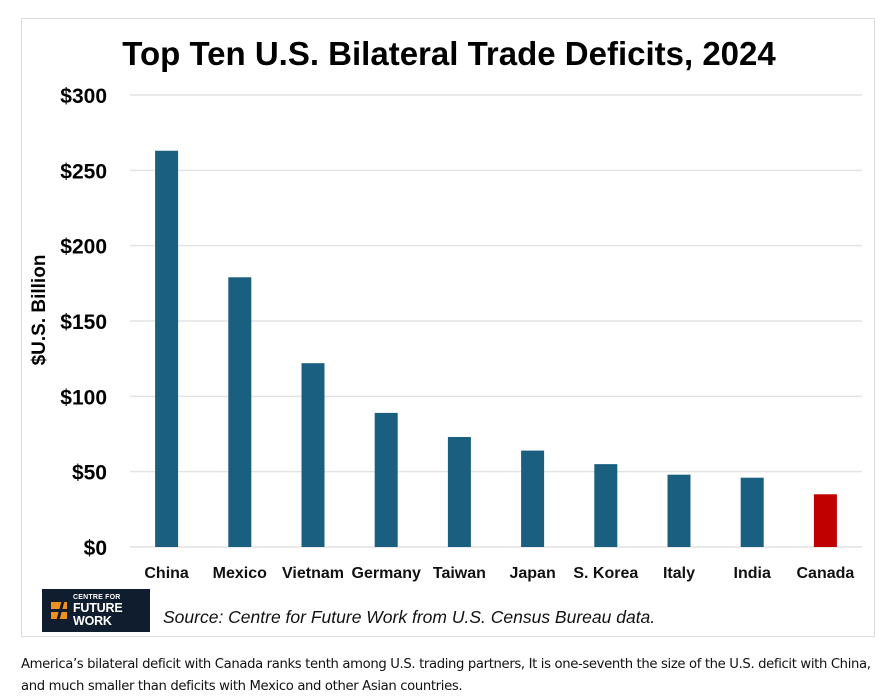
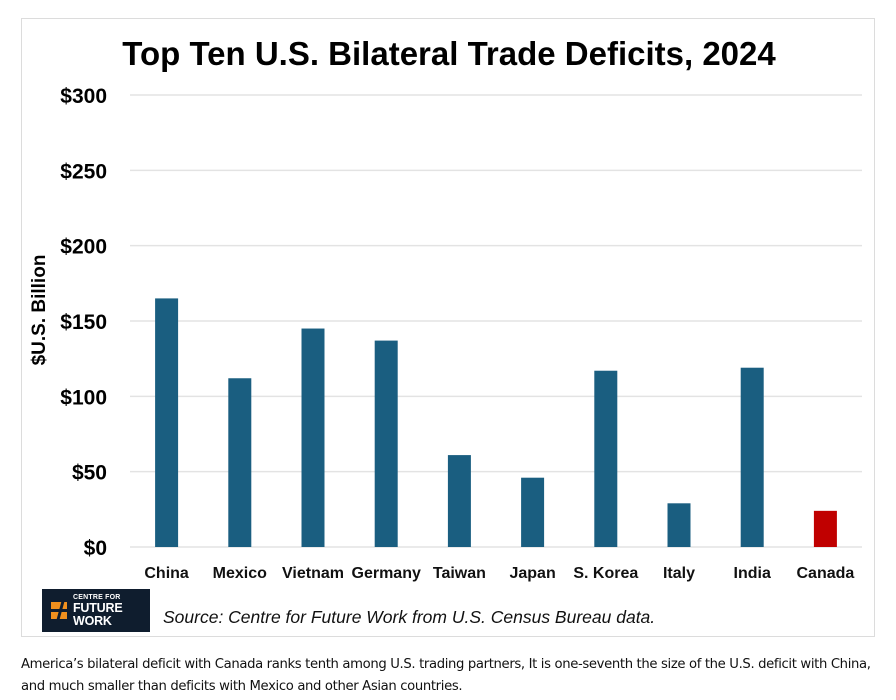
China: $263 -> $165
Mexico: $179 -> $112
Vietnam: $122 -> $145
Germany: $89 -> $137
Taiwan: $73 -> $61
Japan: $64 -> $46
S. Korea: $55 -> $117
Italy: $48 -> $29
India: $46 -> $119
Canada: $35 -> $24
